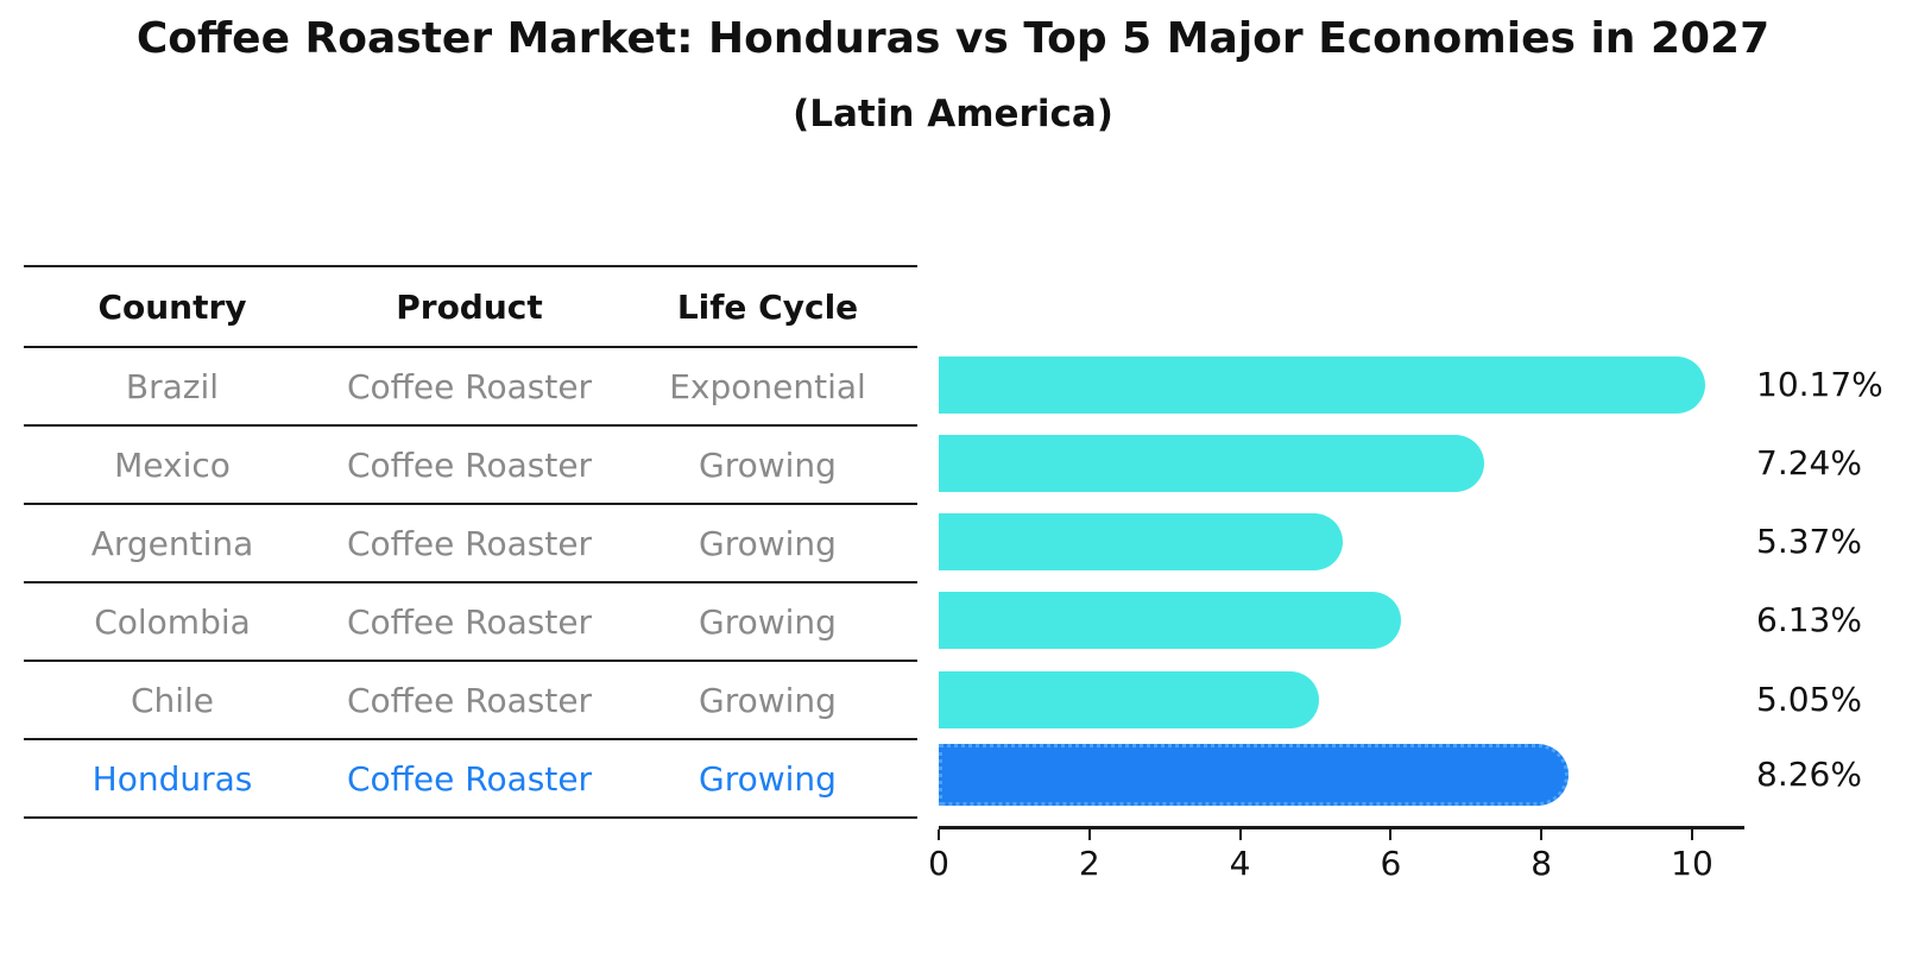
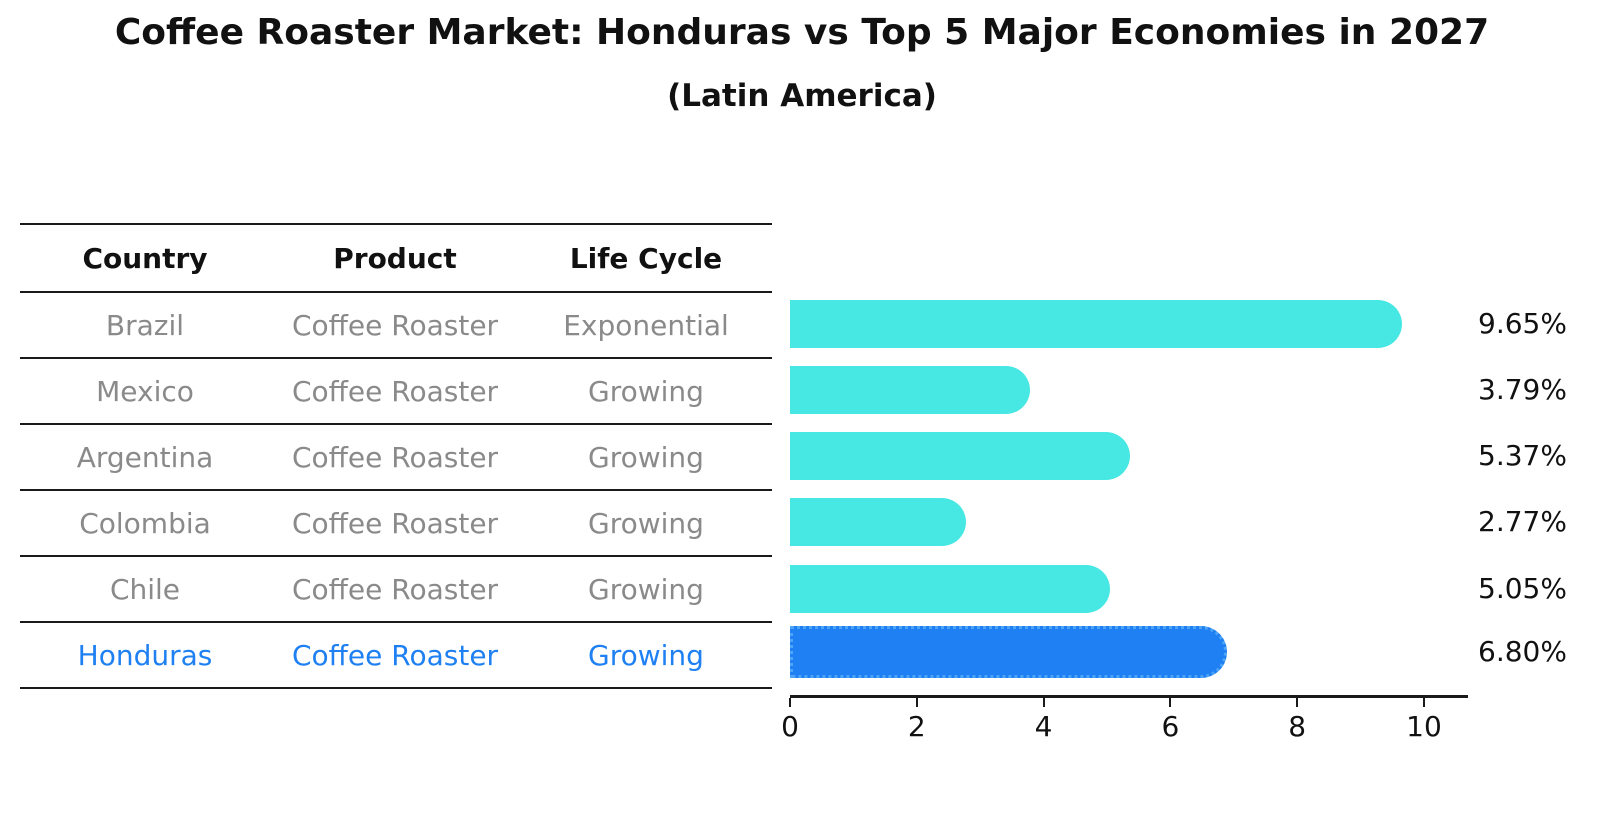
Brazil: 10.17% -> 9.65%
Mexico: 7.24% -> 3.79%
Colombia: 6.13% -> 2.77%
Honduras: 8.26% -> 6.80%
